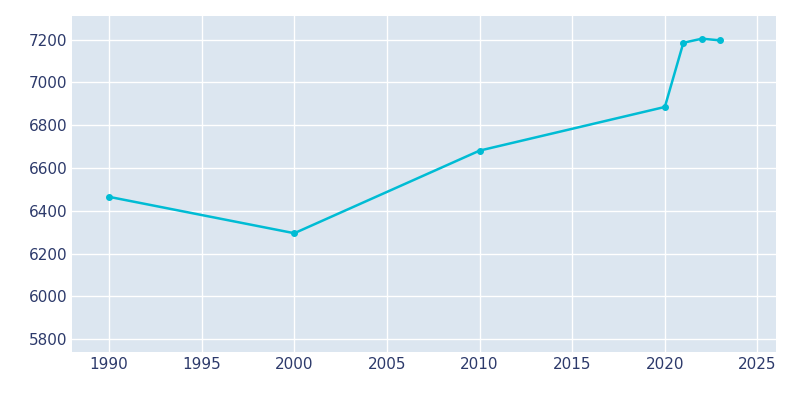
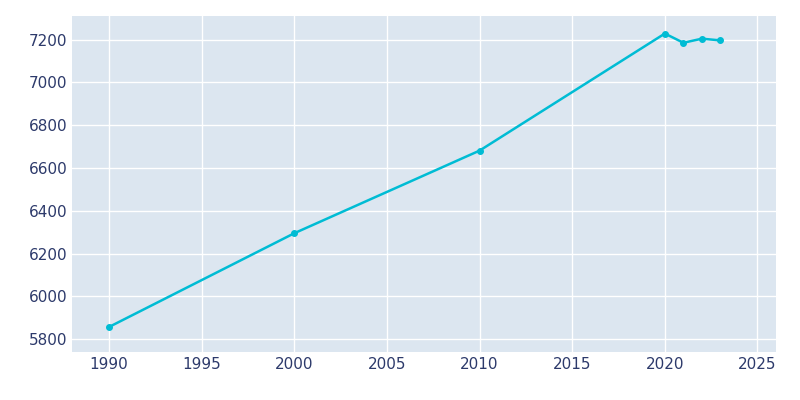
1990: 6465 -> 5857
2020: 6885 -> 7228
